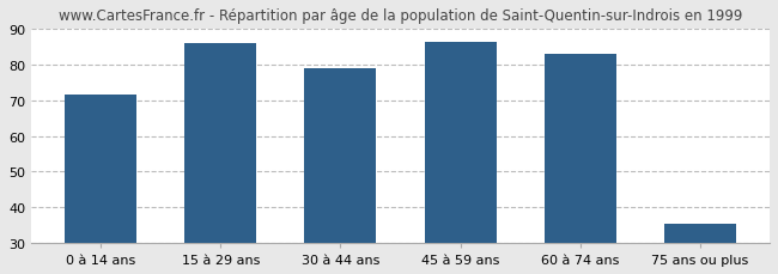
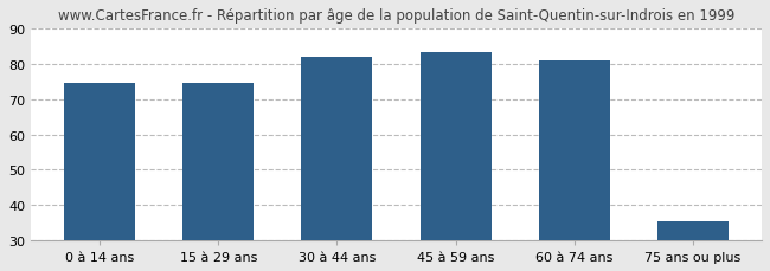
0 à 14 ans: 71.5 -> 74.5
15 à 29 ans: 86.0 -> 74.5
30 à 44 ans: 79.0 -> 82.0
45 à 59 ans: 86.5 -> 83.5
60 à 74 ans: 83.0 -> 81.0
